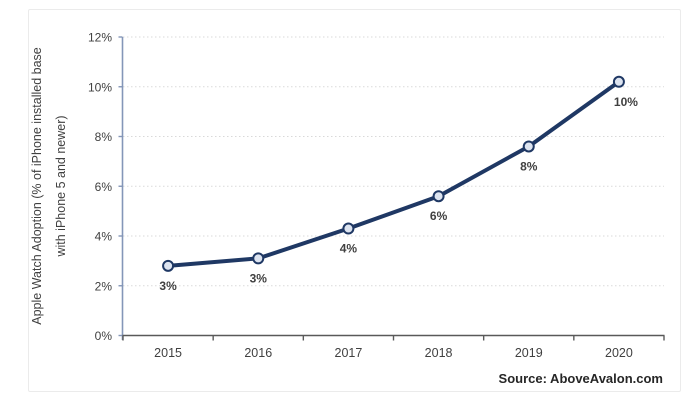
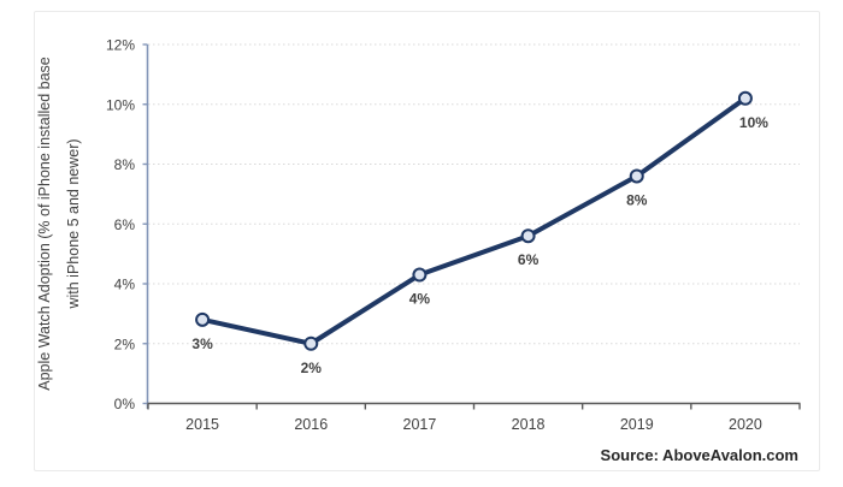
2016: 3% -> 2%
